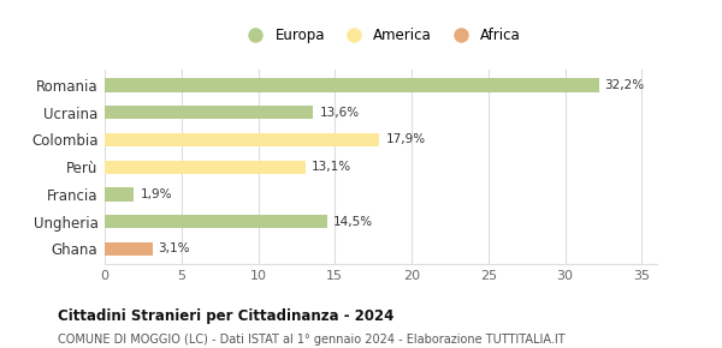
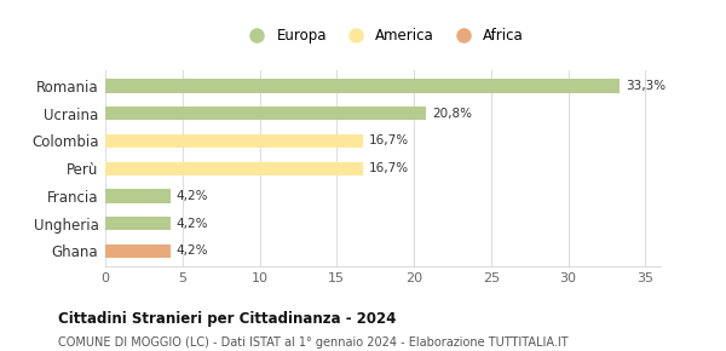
Romania: 32,2% -> 33,3%
Ucraina: 13,6% -> 20,8%
Colombia: 17,9% -> 16,7%
Perù: 13,1% -> 16,7%
Francia: 1,9% -> 4,2%
Ungheria: 14,5% -> 4,2%
Ghana: 3,1% -> 4,2%
